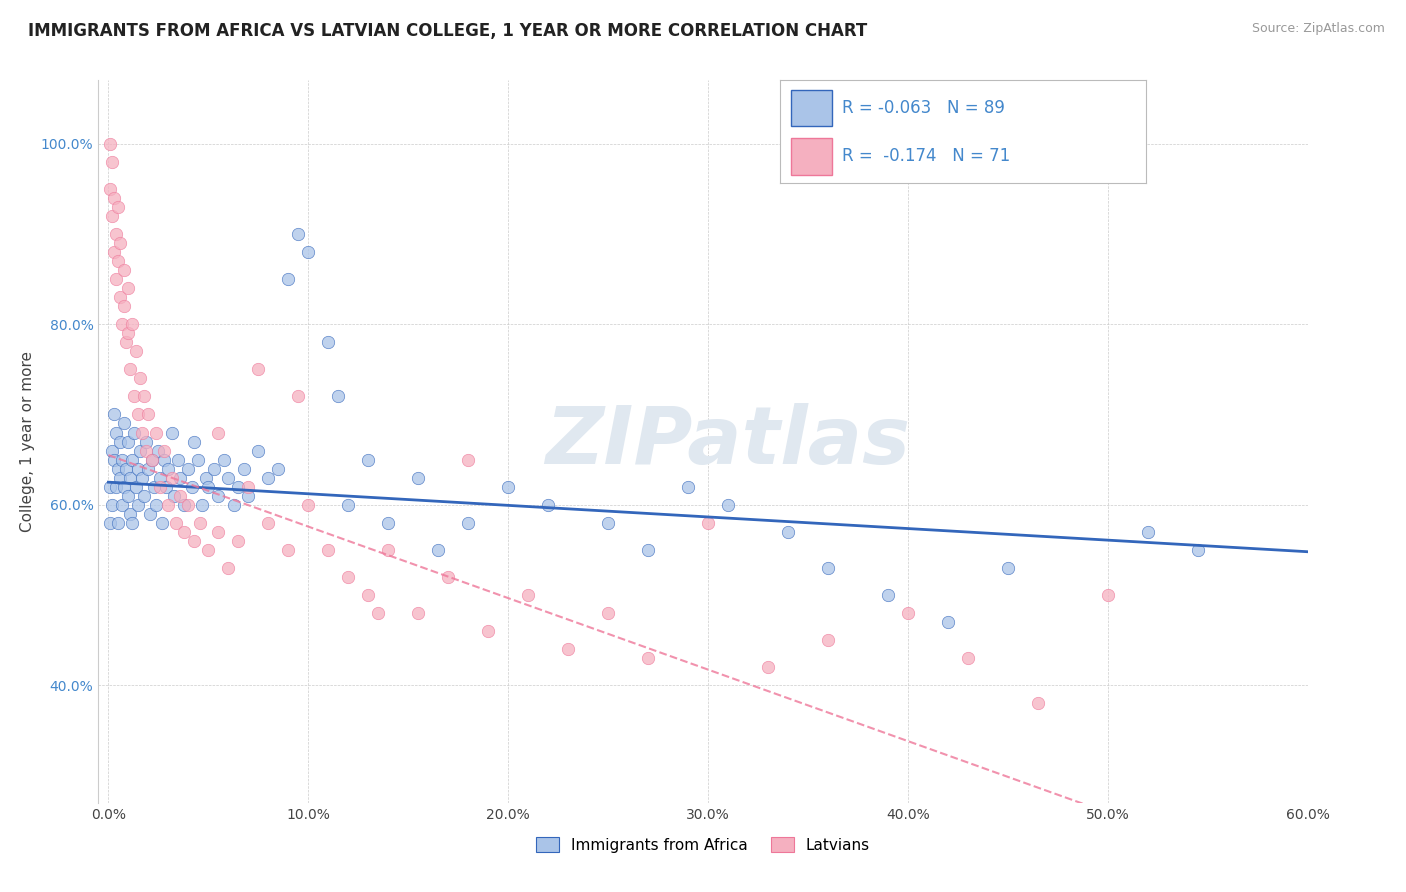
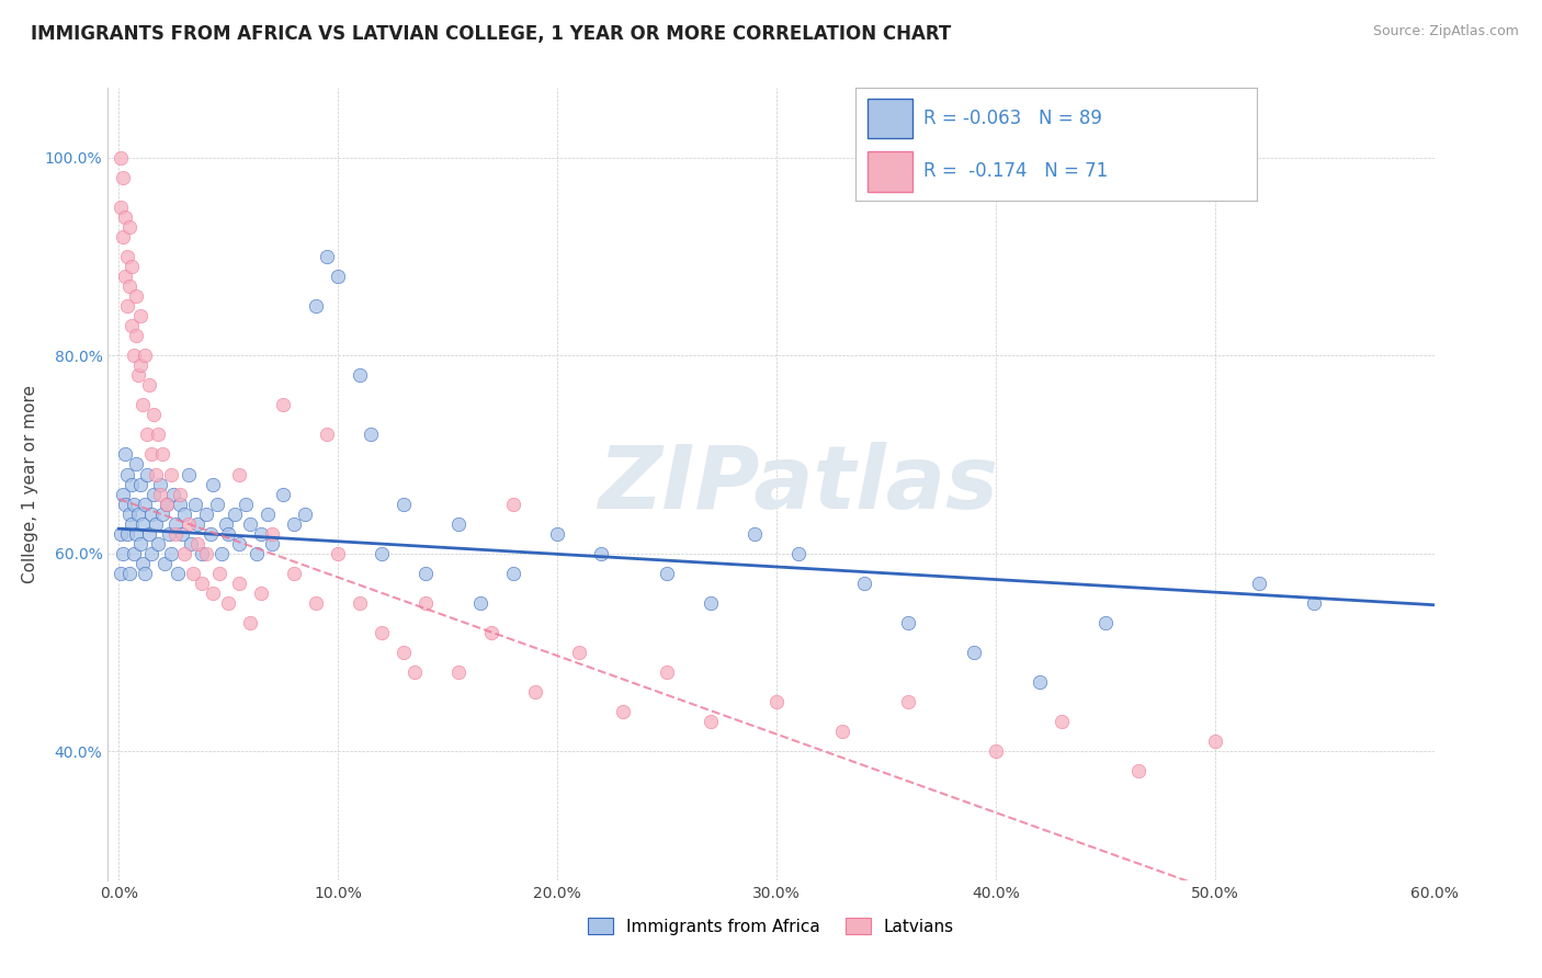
Latvians/30.0%: 58% -> 45%
Latvians/40.0%: 48% -> 40%
Latvians/50.0%: 50% -> 41%
